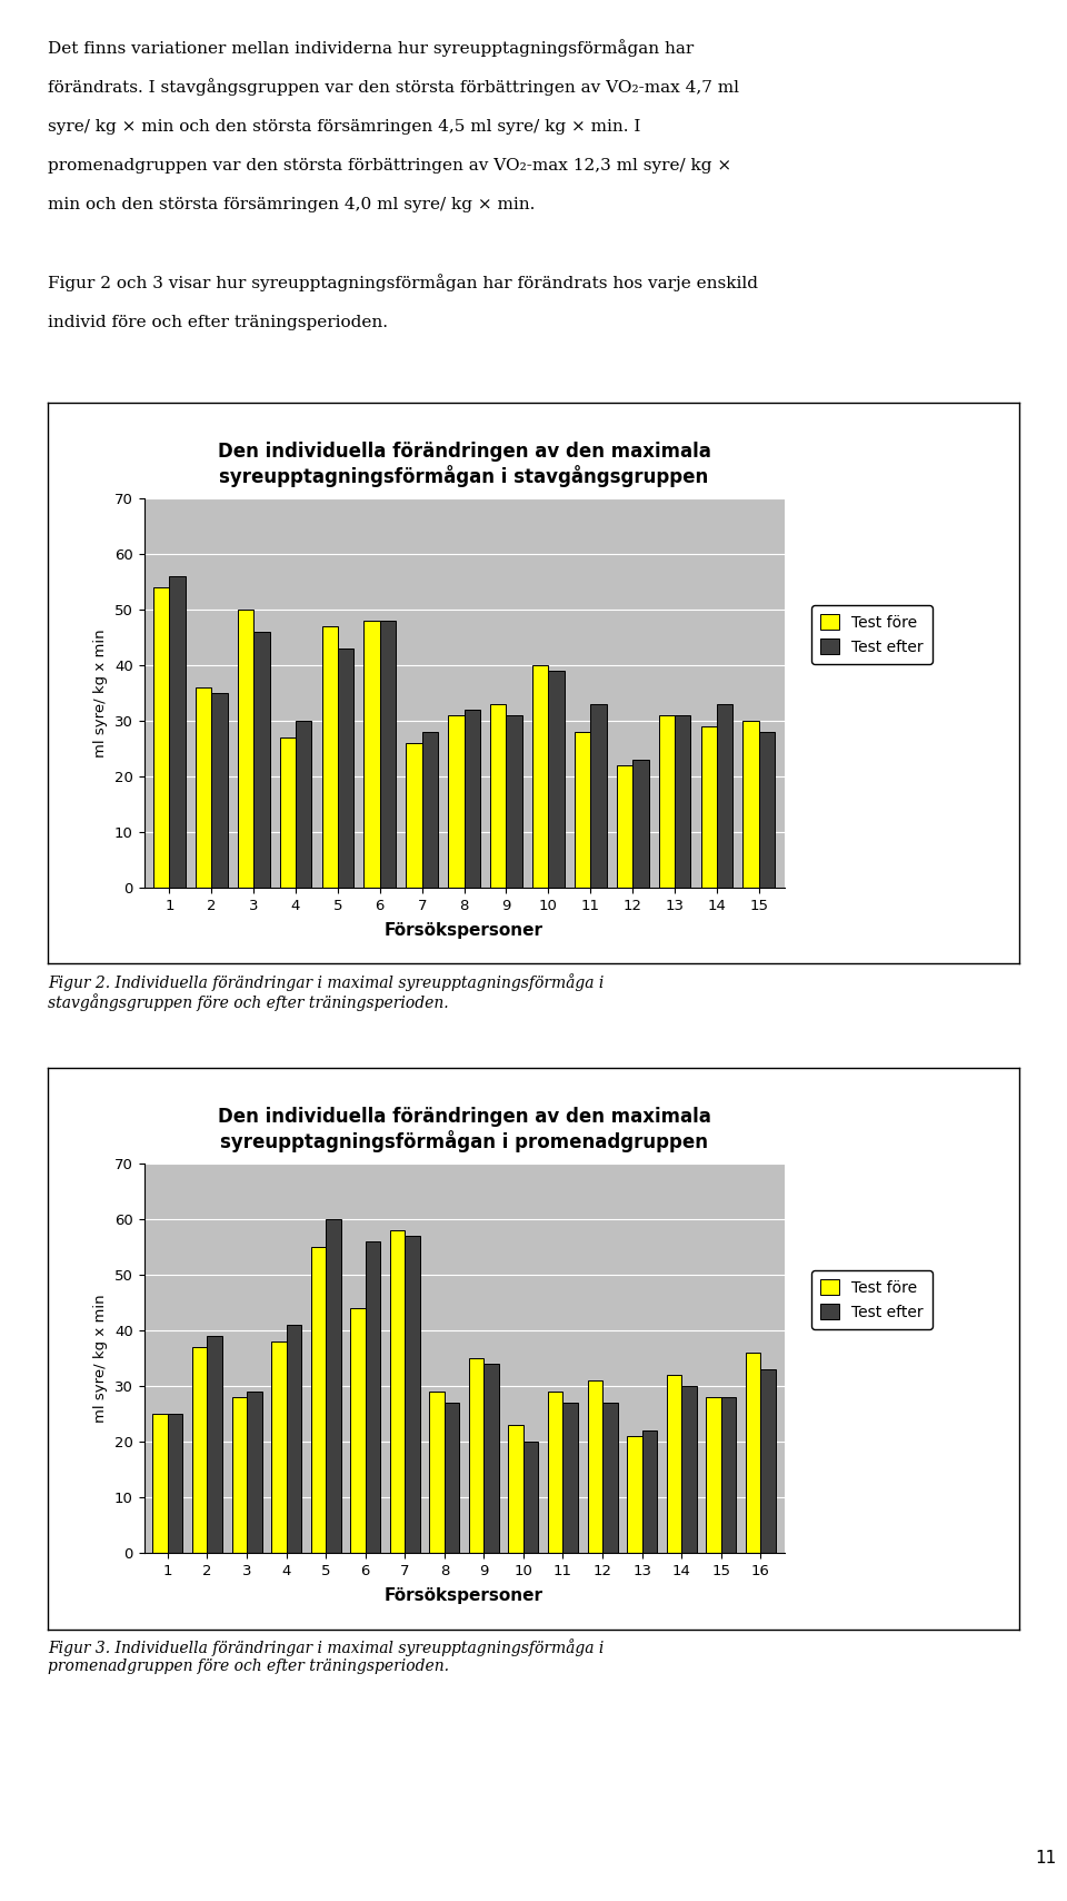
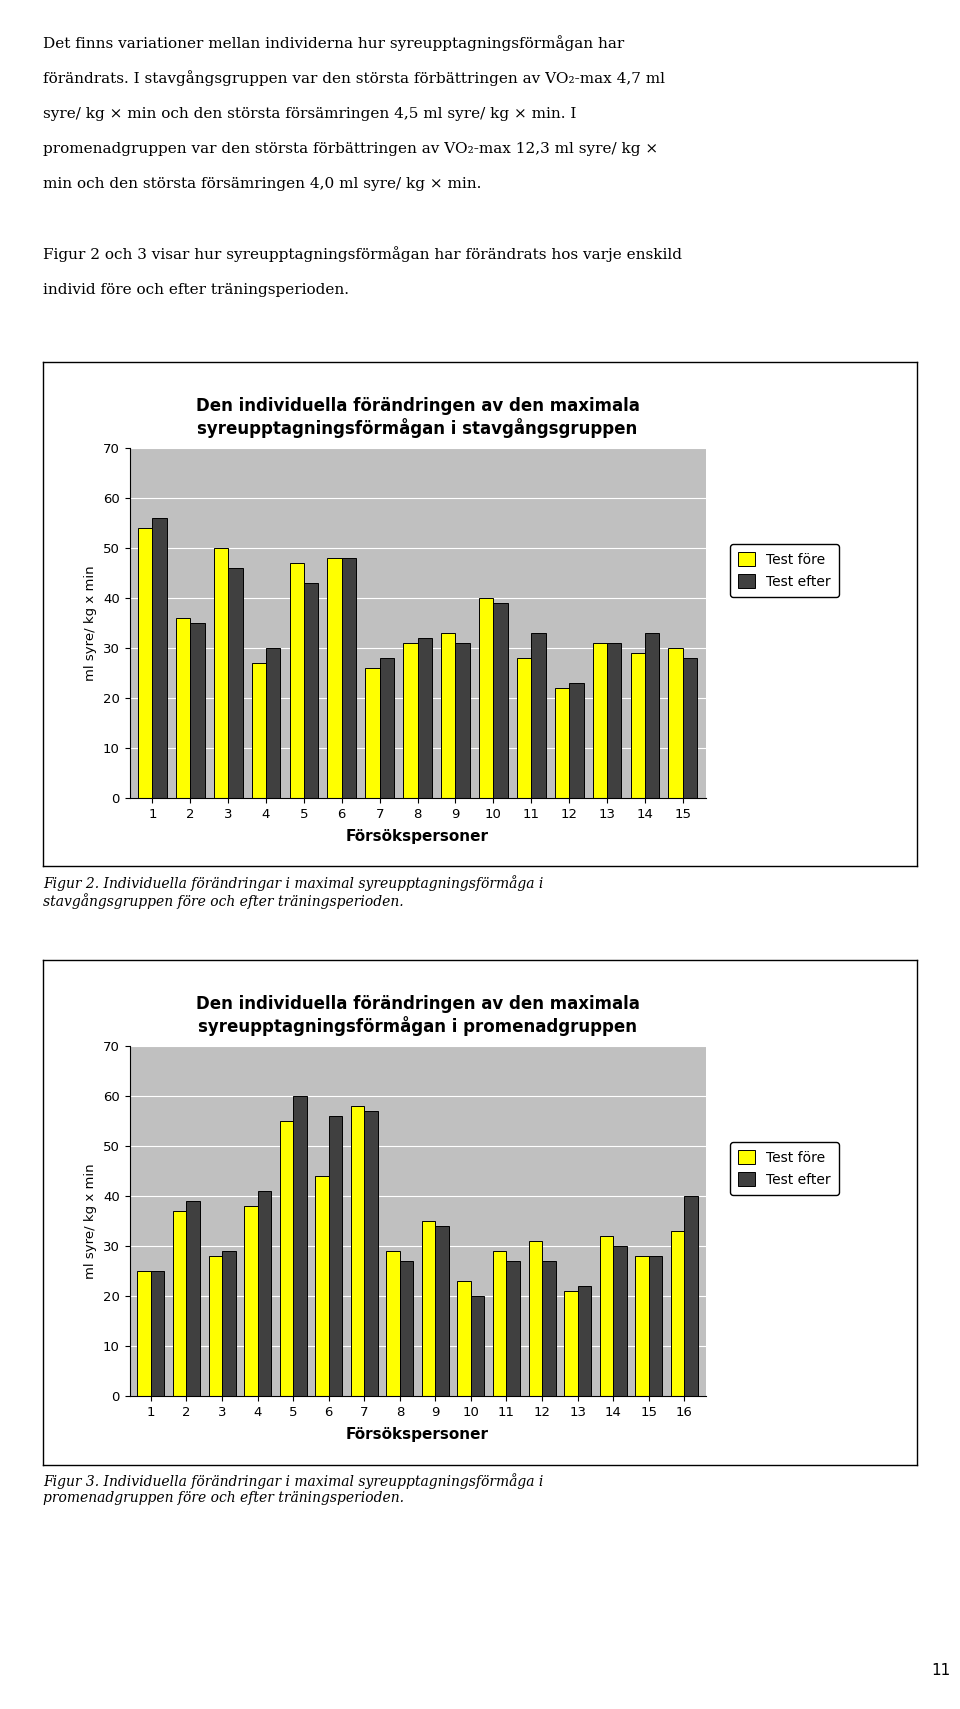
Test före/16: 36 -> 33
Test efter/16: 33 -> 40
